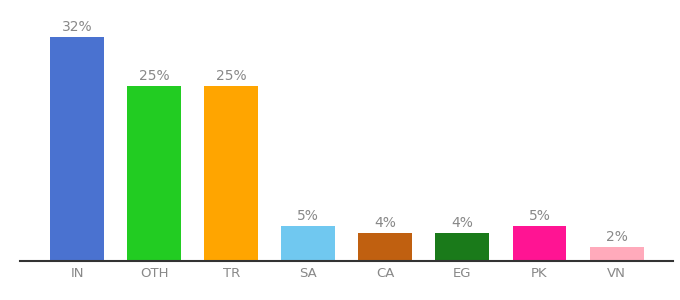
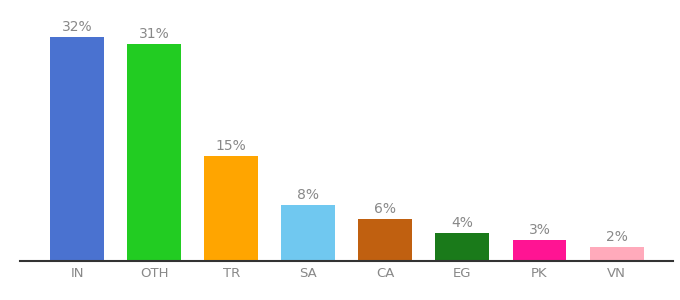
OTH: 25% -> 31%
TR: 25% -> 15%
SA: 5% -> 8%
CA: 4% -> 6%
PK: 5% -> 3%
